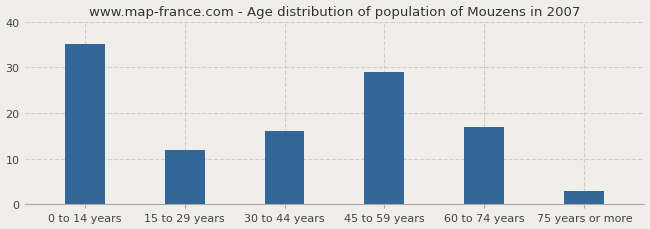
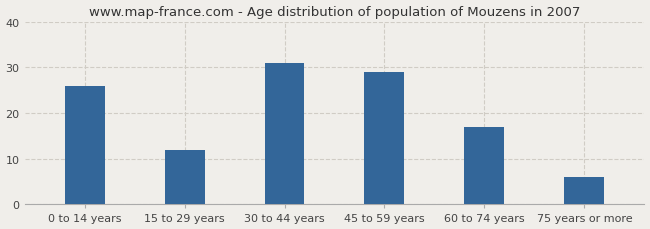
0 to 14 years: 35 -> 26
30 to 44 years: 16 -> 31
75 years or more: 3 -> 6
